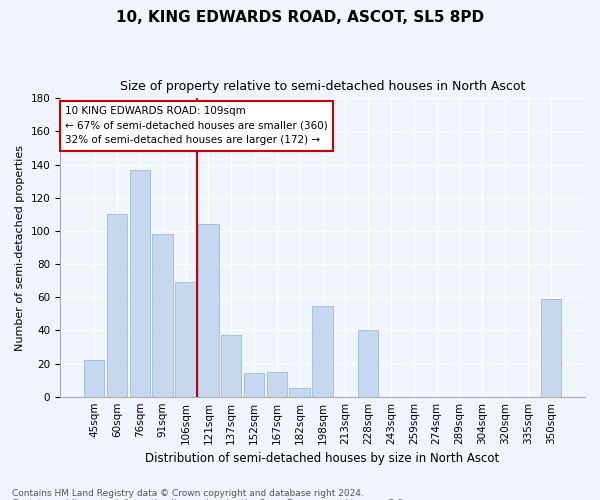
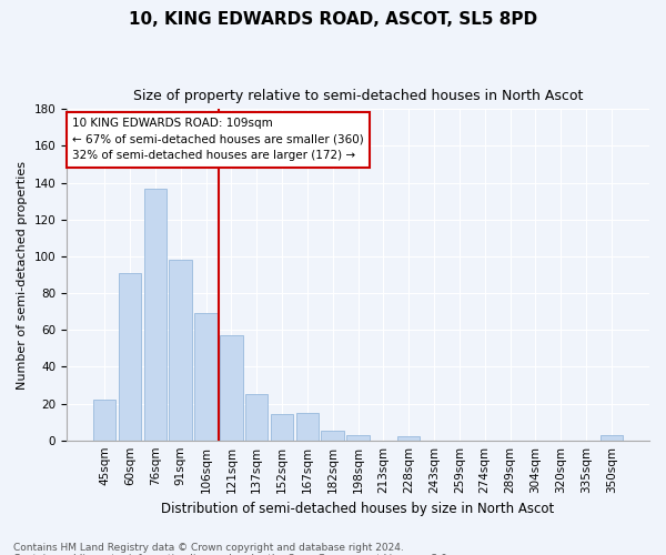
60sqm: 110 -> 91
121sqm: 104 -> 57
137sqm: 37 -> 25
198sqm: 55 -> 3
228sqm: 40 -> 2
350sqm: 59 -> 3
